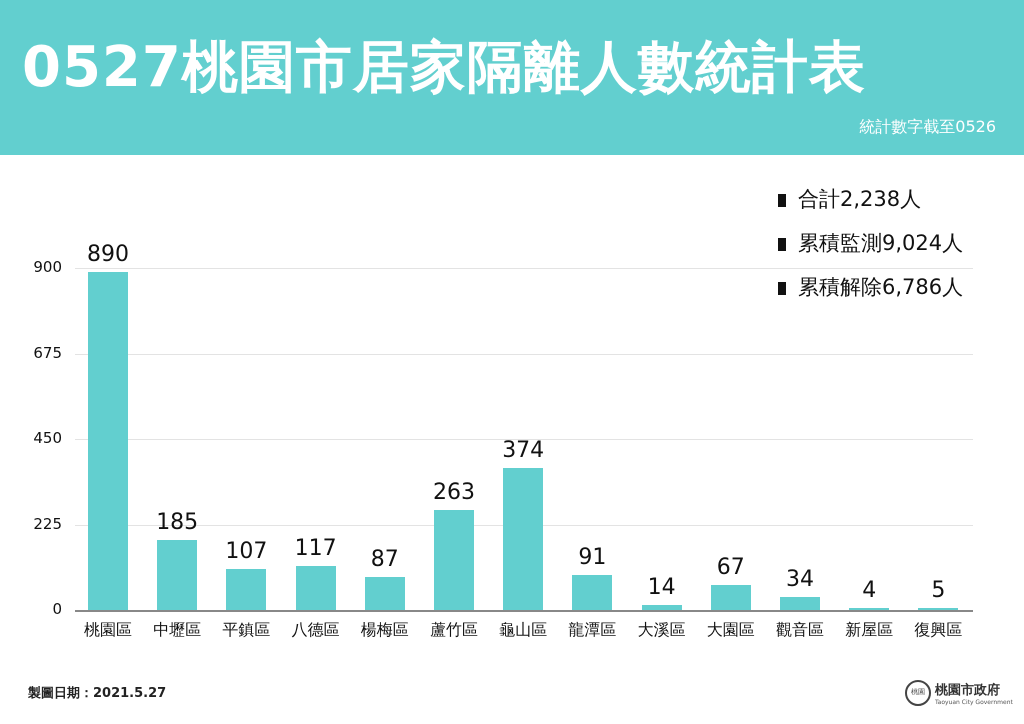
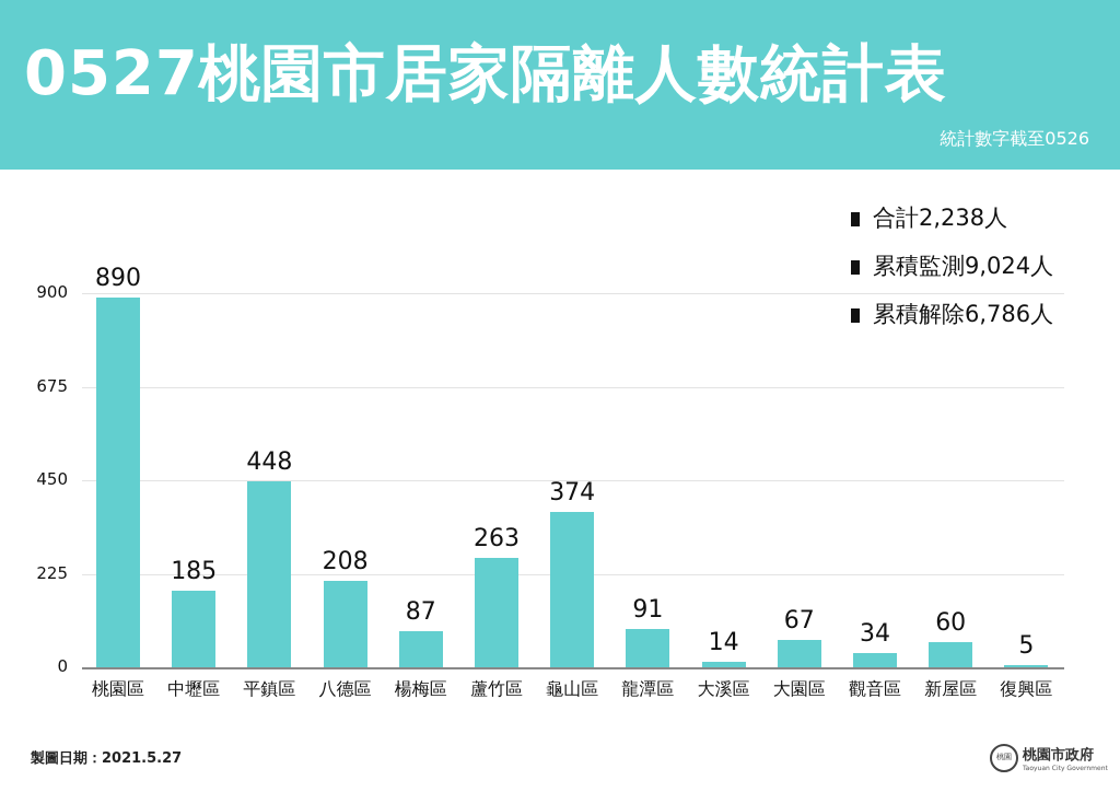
平鎮區: 107 -> 448
八德區: 117 -> 208
新屋區: 4 -> 60
